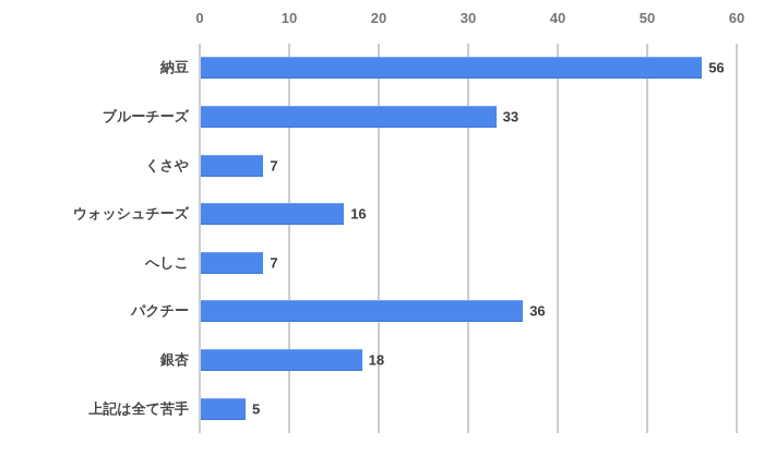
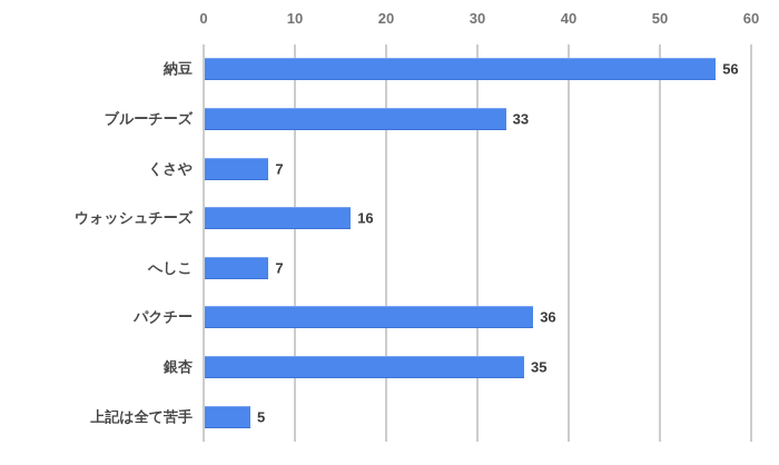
銀杏: 18 -> 35
